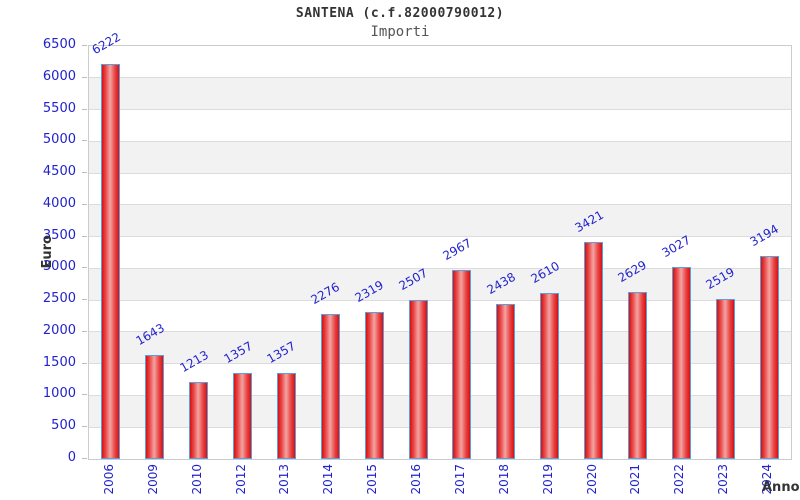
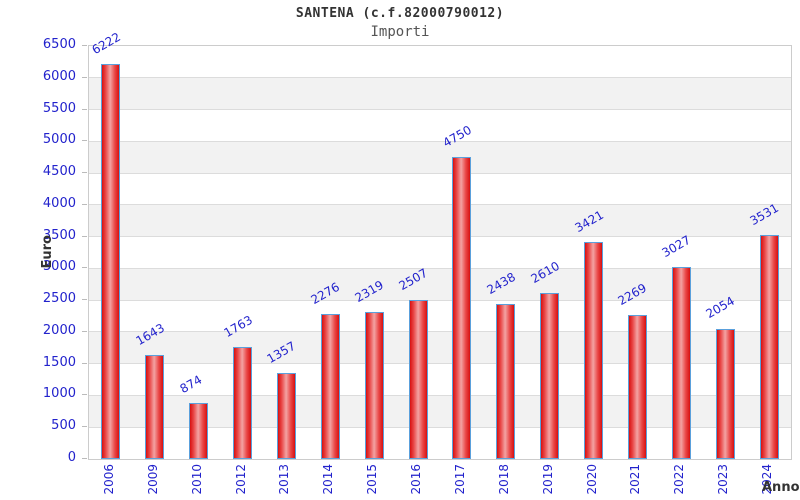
2010: 1213 -> 874
2012: 1357 -> 1763
2017: 2967 -> 4750
2021: 2629 -> 2269
2023: 2519 -> 2054
2024: 3194 -> 3531
